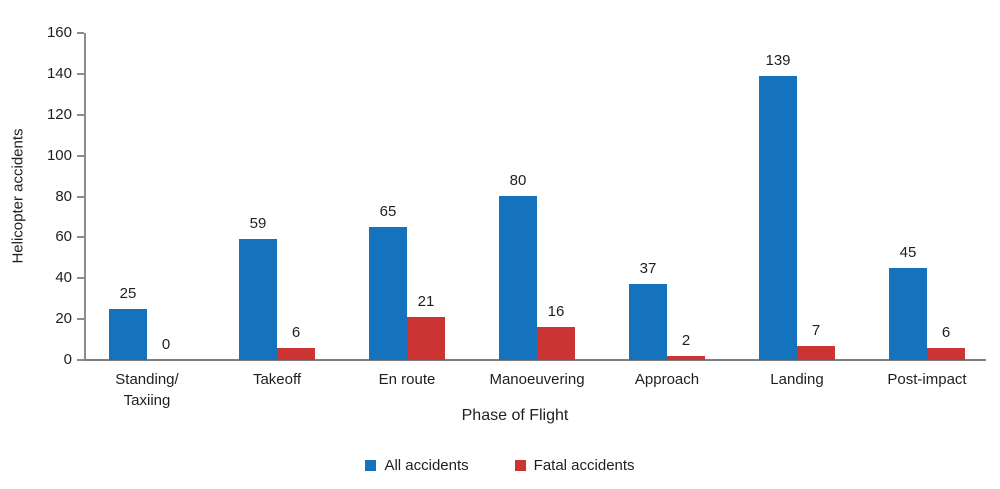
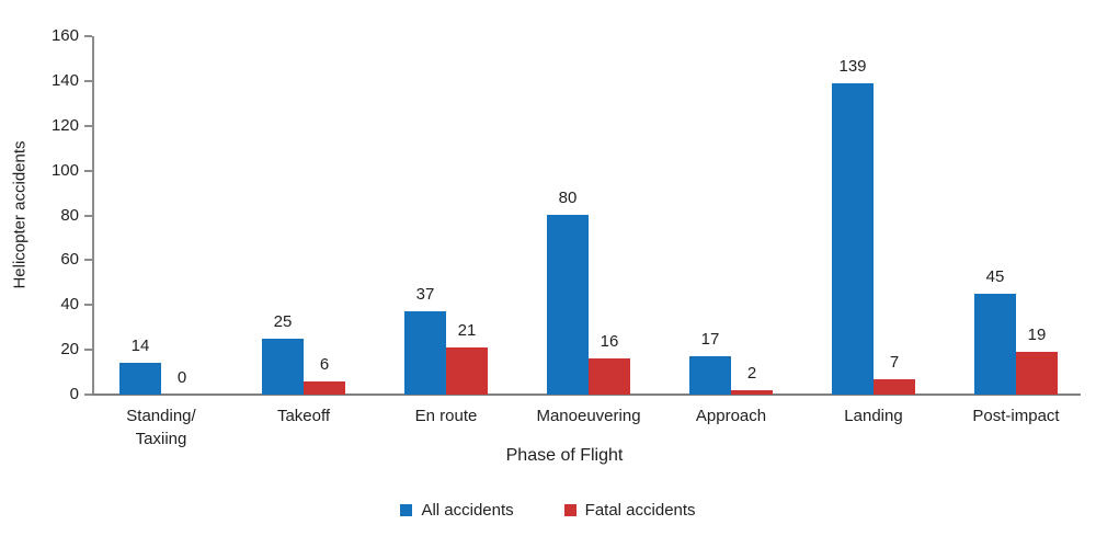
All accidents/Standing/ Taxiing: 25 -> 14
All accidents/Takeoff: 59 -> 25
All accidents/En route: 65 -> 37
All accidents/Approach: 37 -> 17
Fatal accidents/Post-impact: 6 -> 19
